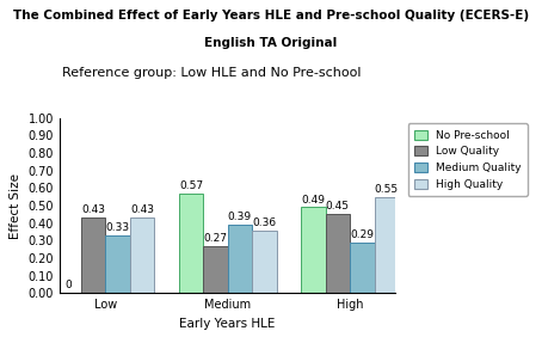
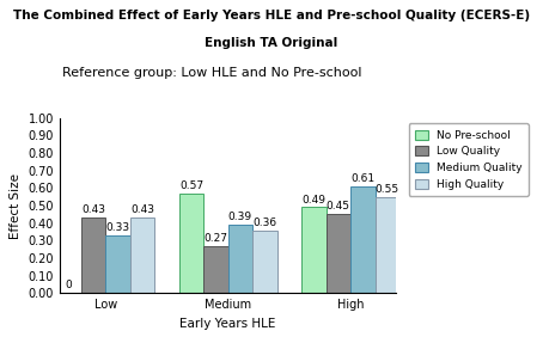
Medium Quality/High: 0.29 -> 0.61
